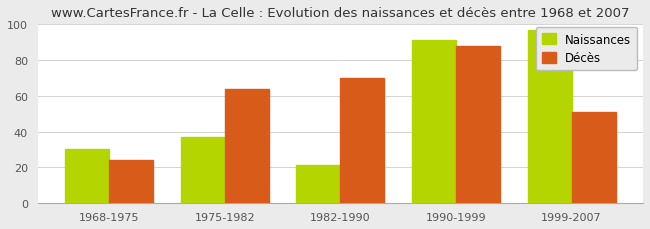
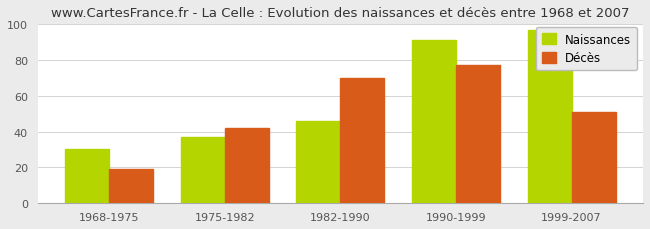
Décès/1968-1975: 24 -> 19
Décès/1975-1982: 64 -> 42
Naissances/1982-1990: 21 -> 46
Décès/1990-1999: 88 -> 77
